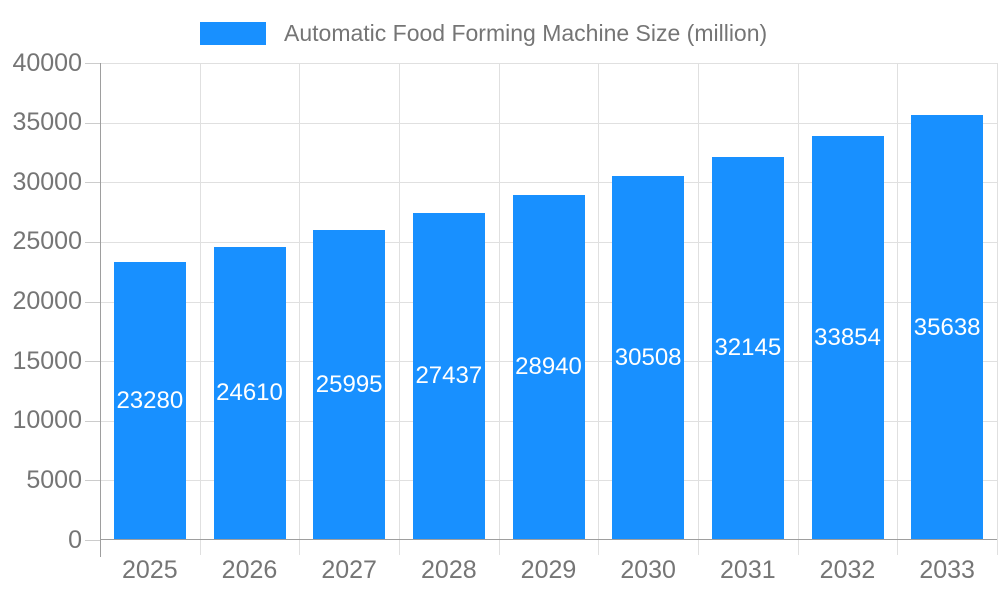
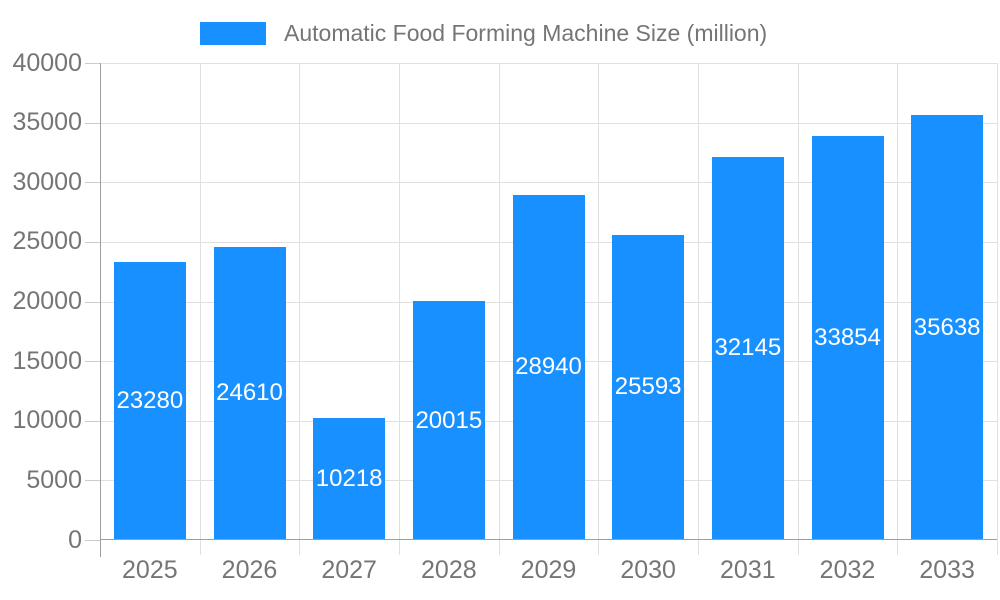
2027: 25995 -> 10218
2028: 27437 -> 20015
2030: 30508 -> 25593
